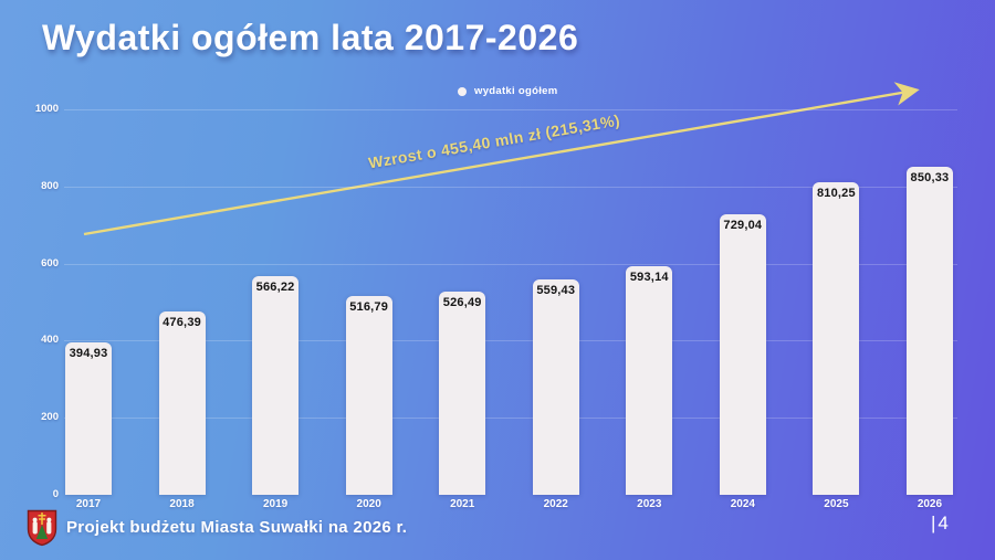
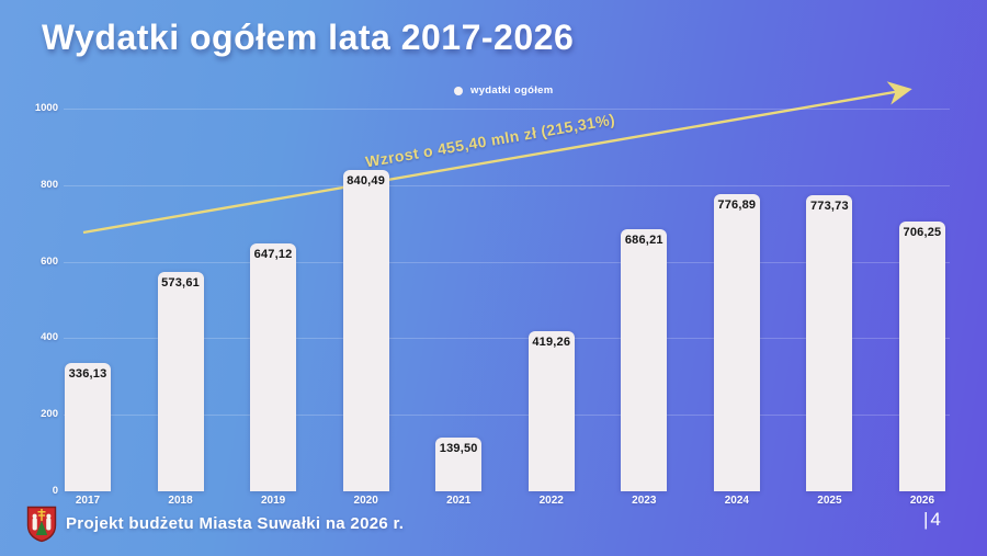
2017: 394,93 -> 336,13
2018: 476,39 -> 573,61
2019: 566,22 -> 647,12
2020: 516,79 -> 840,49
2021: 526,49 -> 139,50
2022: 559,43 -> 419,26
2023: 593,14 -> 686,21
2024: 729,04 -> 776,89
2025: 810,25 -> 773,73
2026: 850,33 -> 706,25
